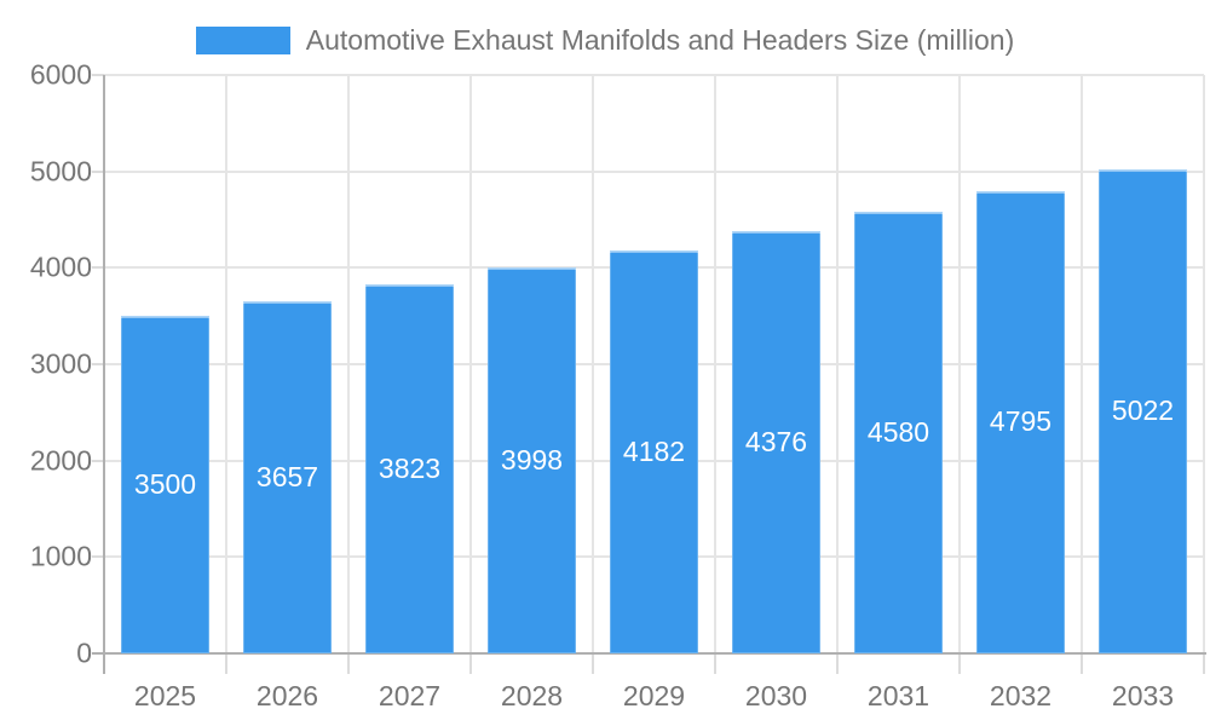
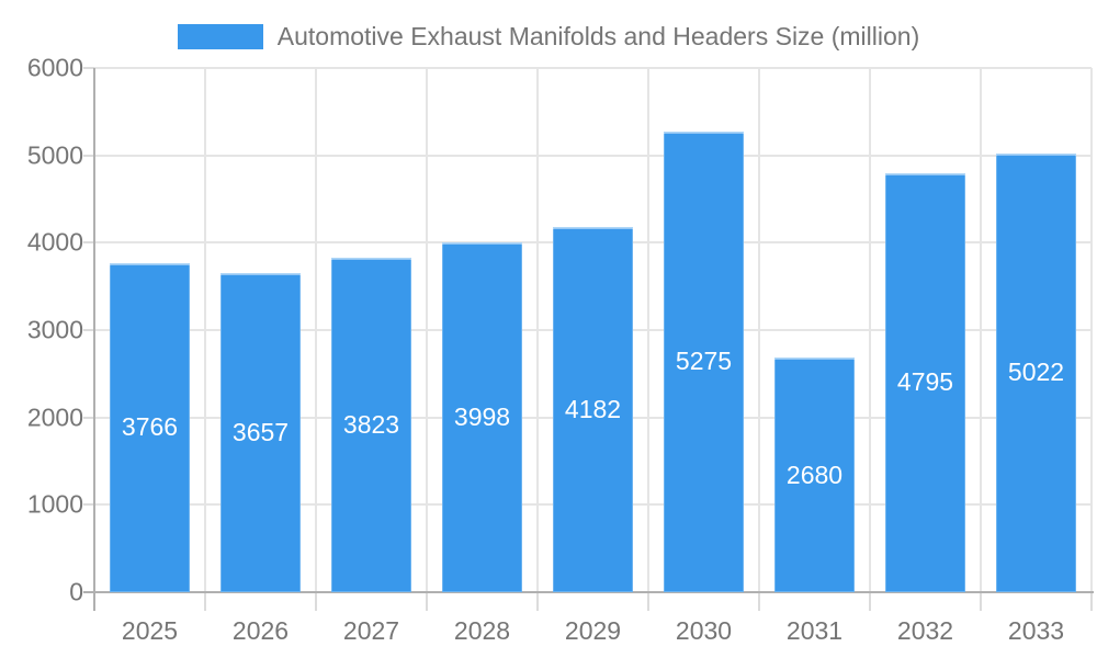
2025: 3500 -> 3766
2030: 4376 -> 5275
2031: 4580 -> 2680
